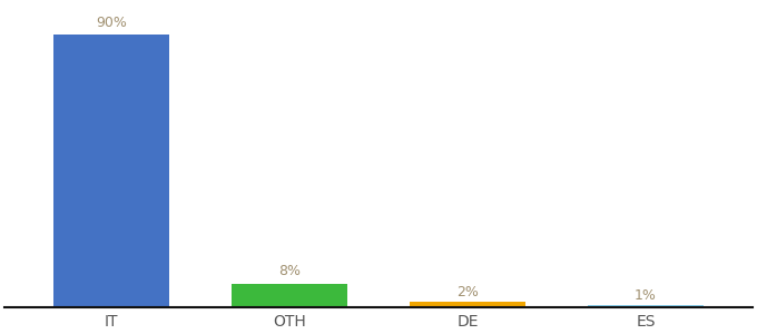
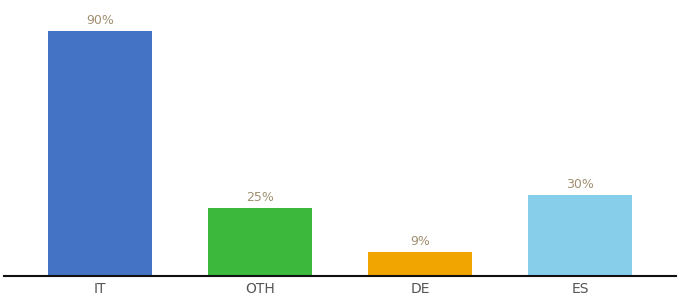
OTH: 8% -> 25%
DE: 2% -> 9%
ES: 1% -> 30%
